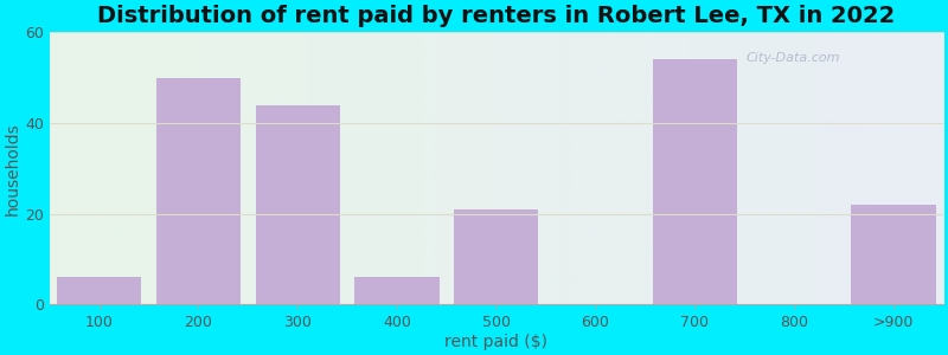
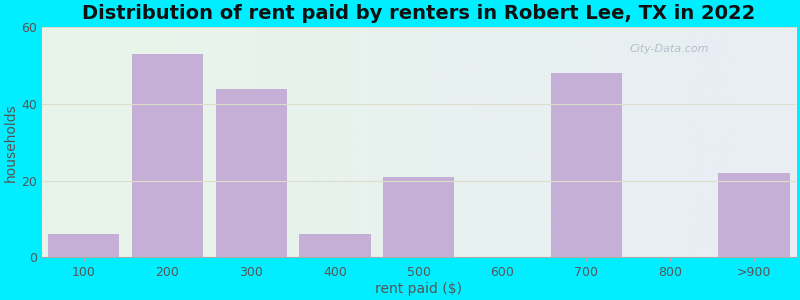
200: 50 -> 53
700: 54 -> 48
